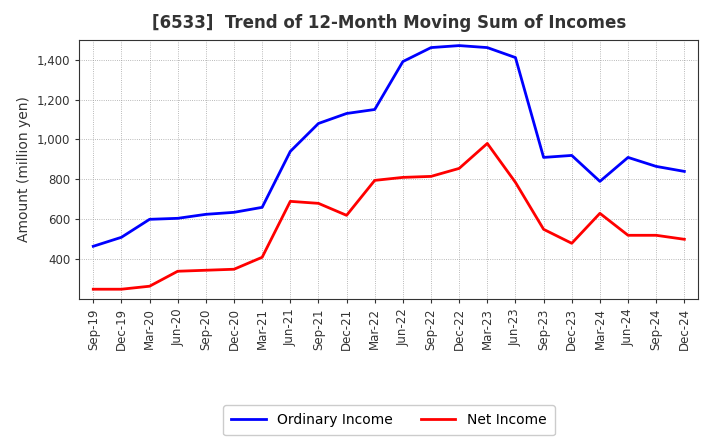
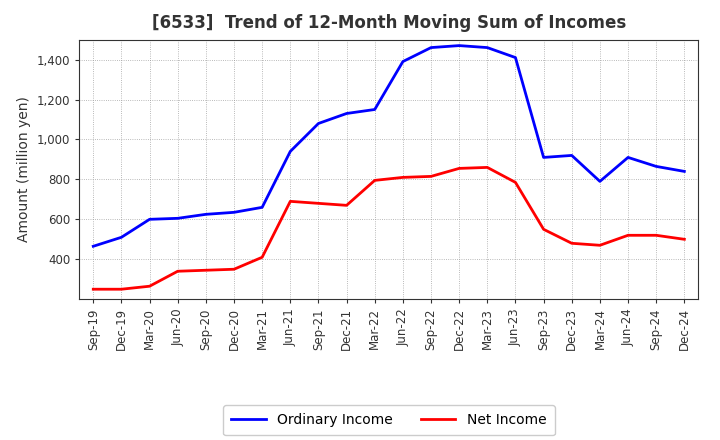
Net Income/Dec-21: 620 -> 670
Net Income/Mar-23: 980 -> 860
Net Income/Mar-24: 630 -> 470
